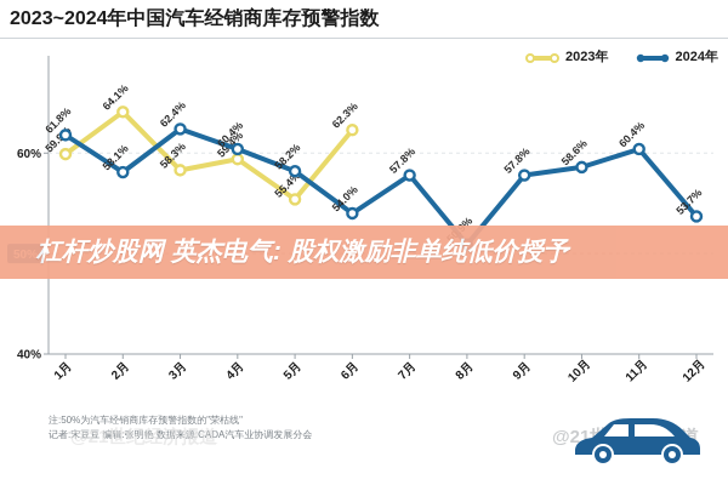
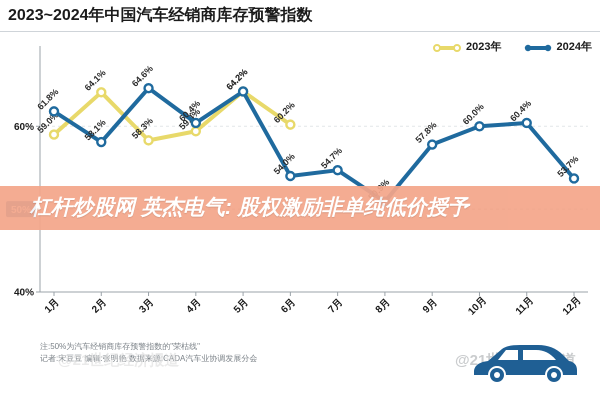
2023年/1月: 59.9% -> 59.0%
2024年/3月: 62.4% -> 64.6%
2023年/5月: 55.4% -> 64.2%
2024年/5月: 58.2% -> 64.2%
2023年/6月: 62.3% -> 60.2%
2024年/7月: 57.8% -> 54.7%
2024年/10月: 58.6% -> 60.0%
